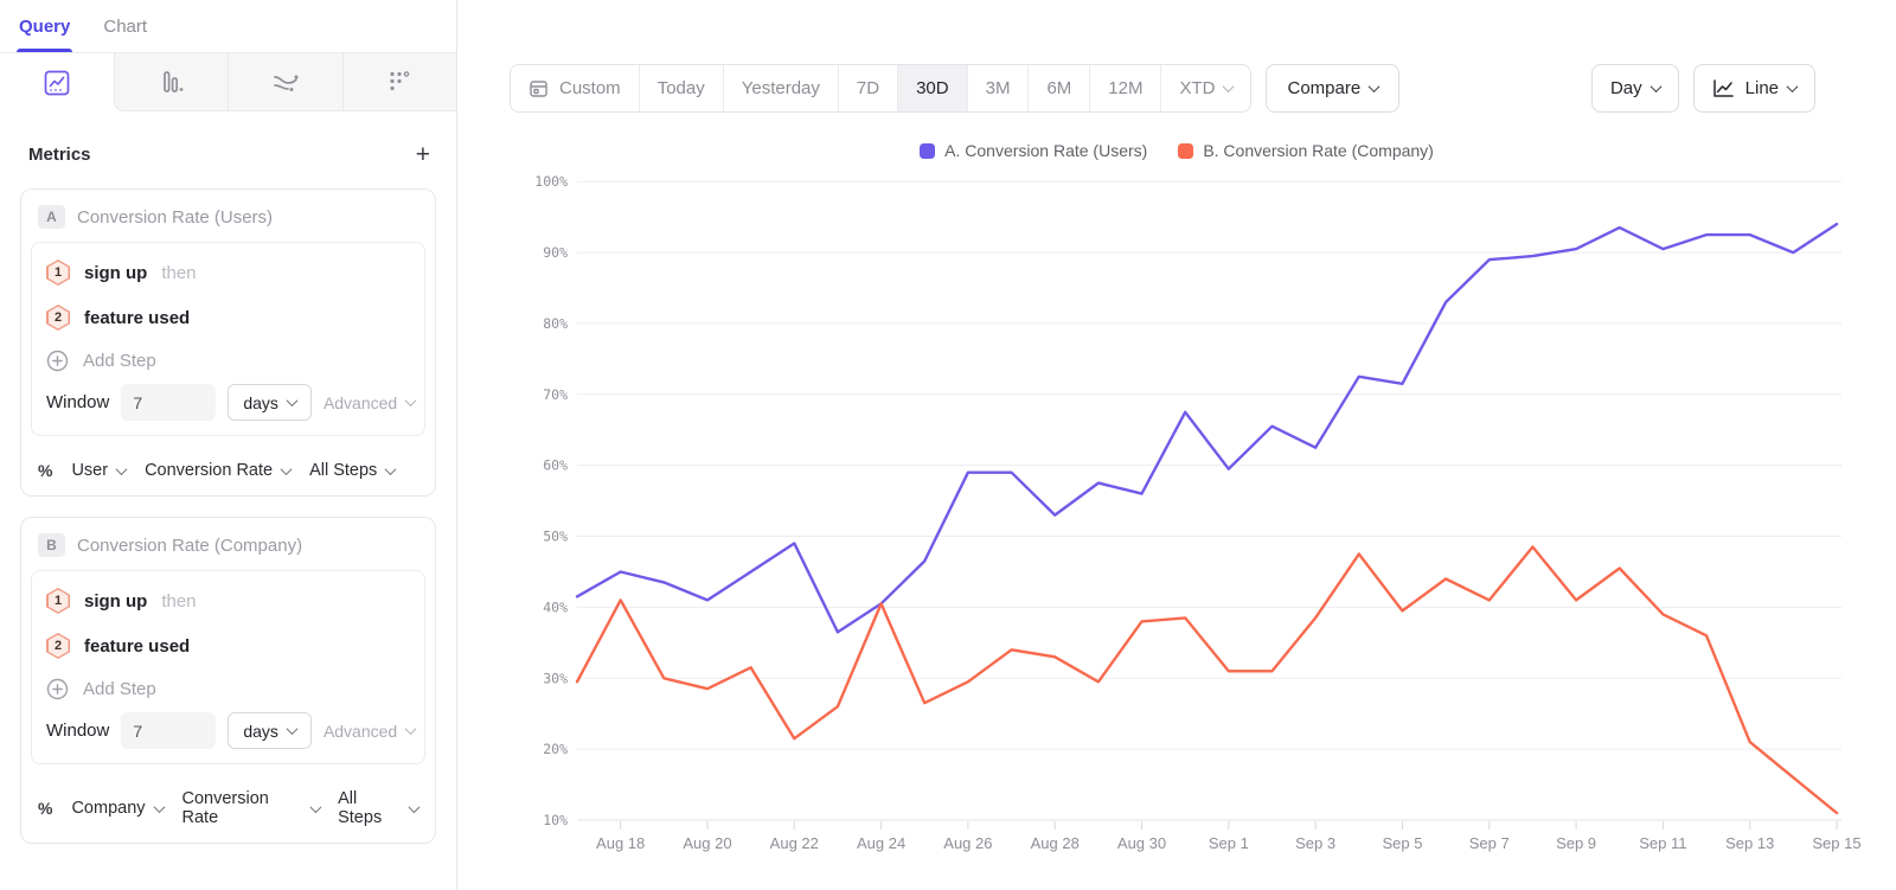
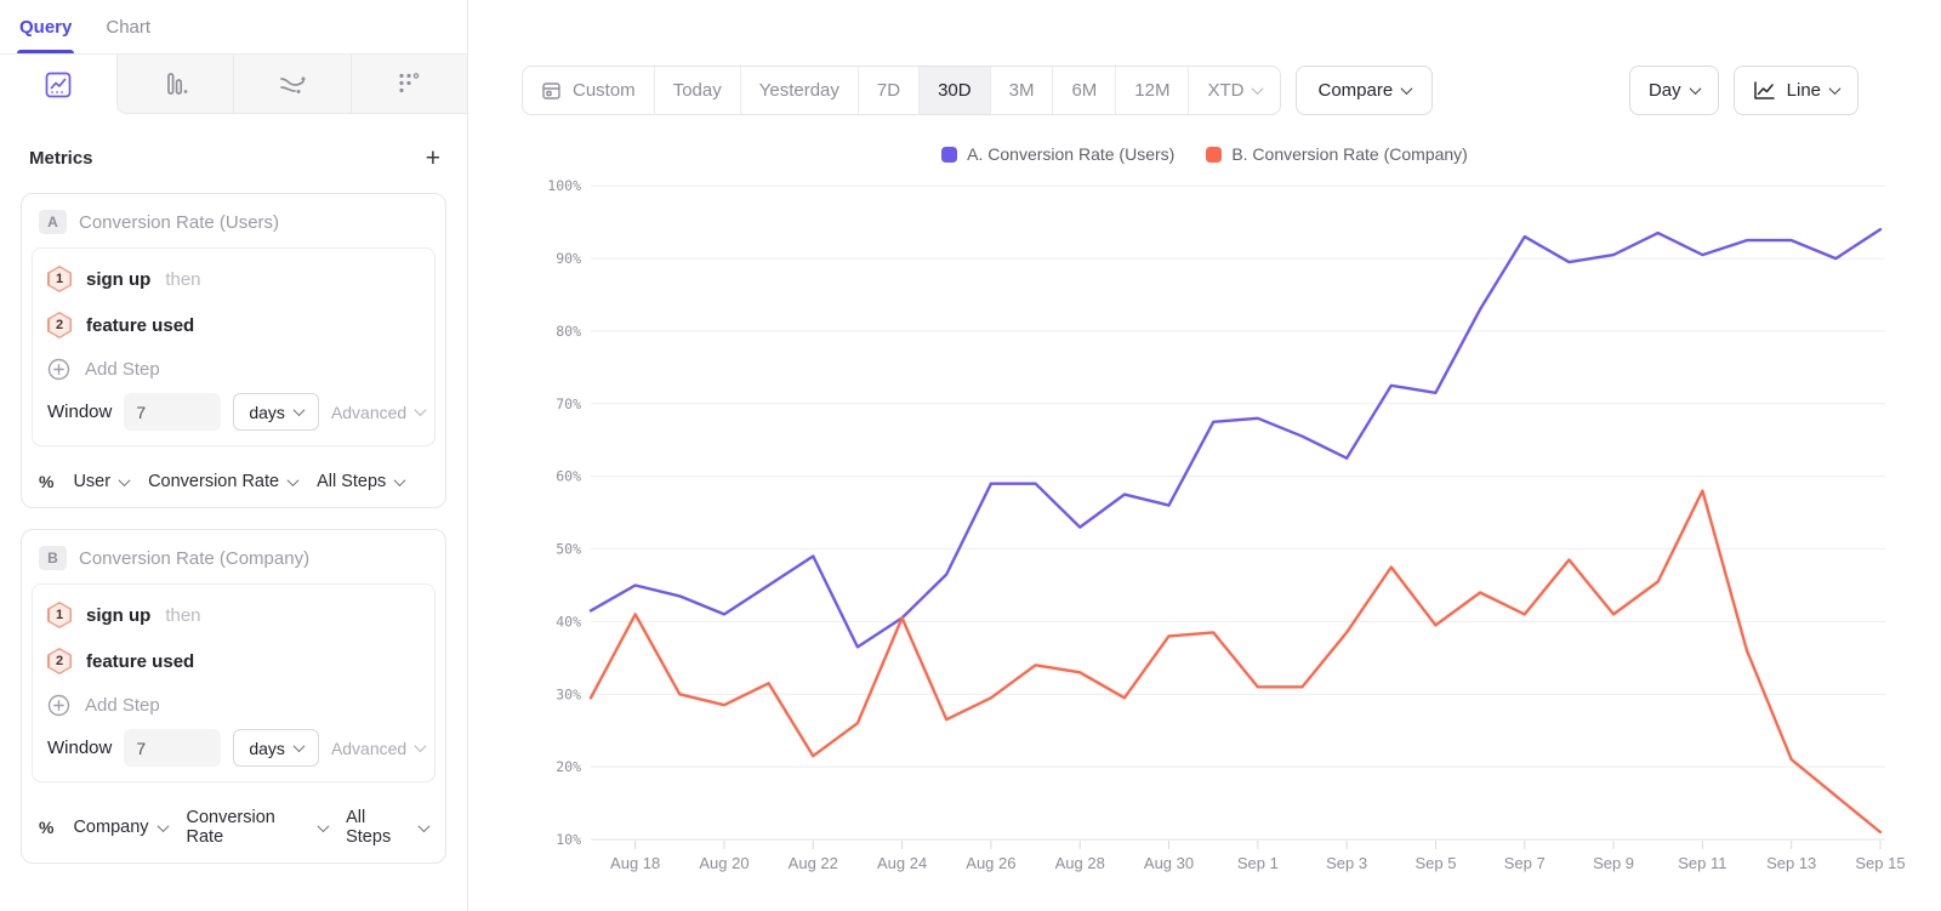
A. Conversion Rate (Users)/Sep 1: 60% -> 68%
A. Conversion Rate (Users)/Sep 7: 89% -> 93%
B. Conversion Rate (Company)/Sep 11: 39% -> 58%
